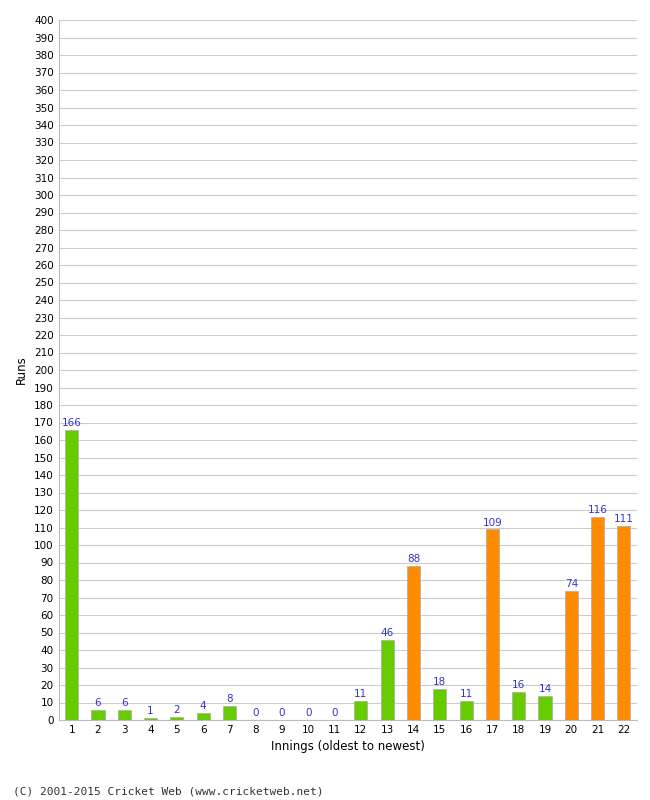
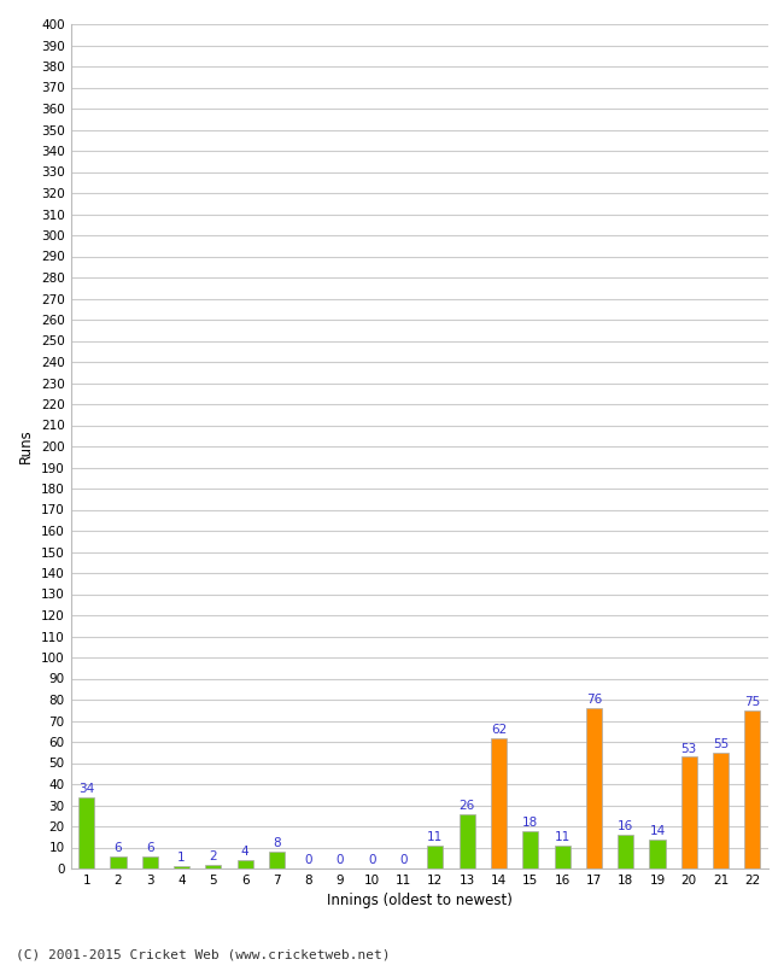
1: 166 -> 34
13: 46 -> 26
14: 88 -> 62
17: 109 -> 76
20: 74 -> 53
21: 116 -> 55
22: 111 -> 75
